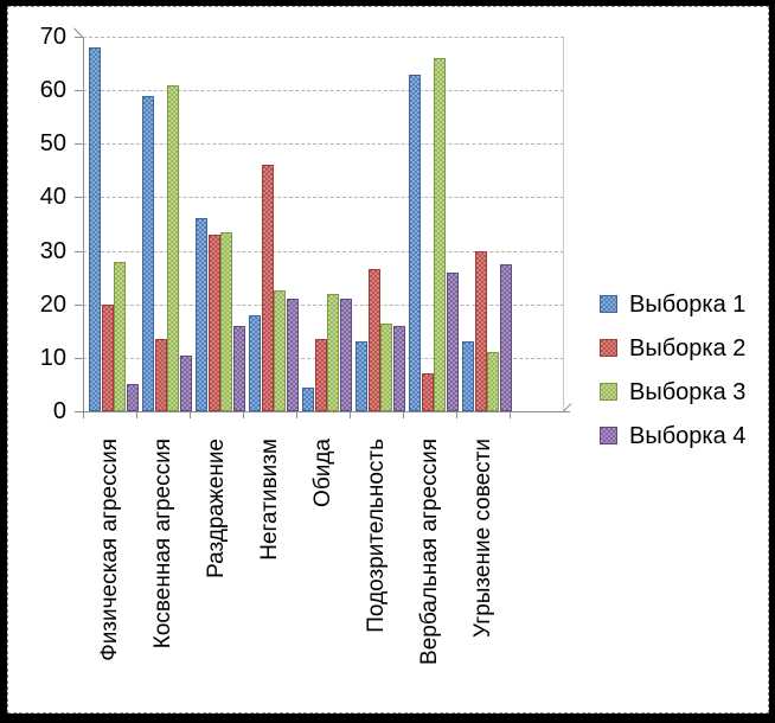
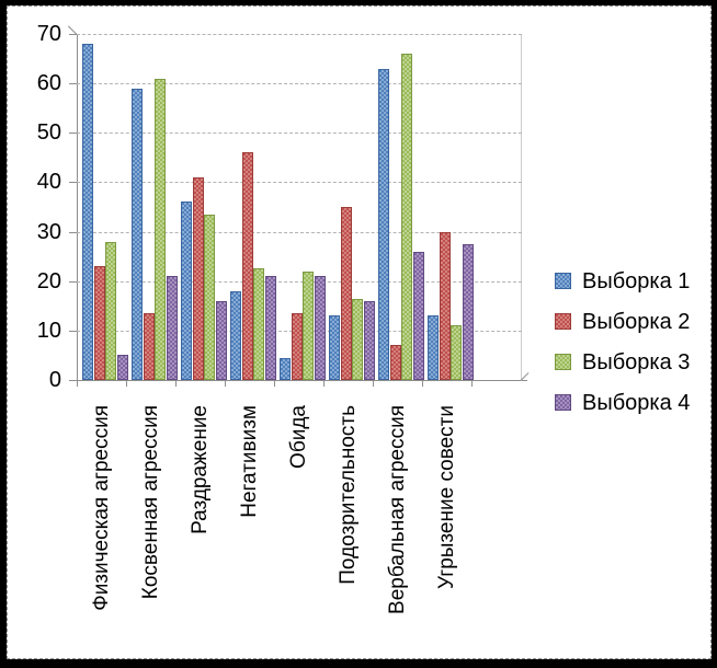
Выборка 2/Физическая агрессия: 20 -> 23
Выборка 4/Косвенная агрессия: 10 -> 21
Выборка 2/Раздражение: 33 -> 41
Выборка 2/Подозрительность: 26 -> 35
